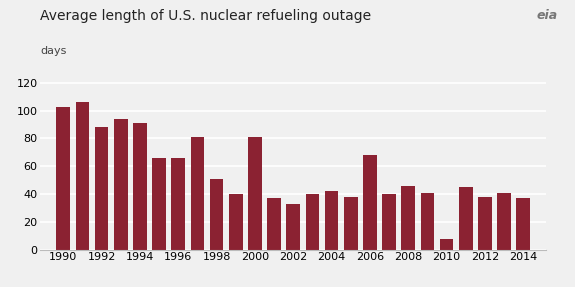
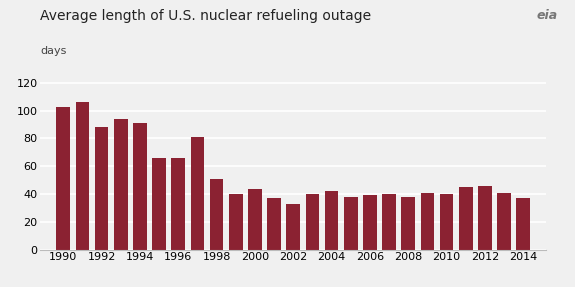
2000: 81 -> 44
2006: 68 -> 39
2008: 46 -> 38
2010: 8 -> 40
2012: 38 -> 46
